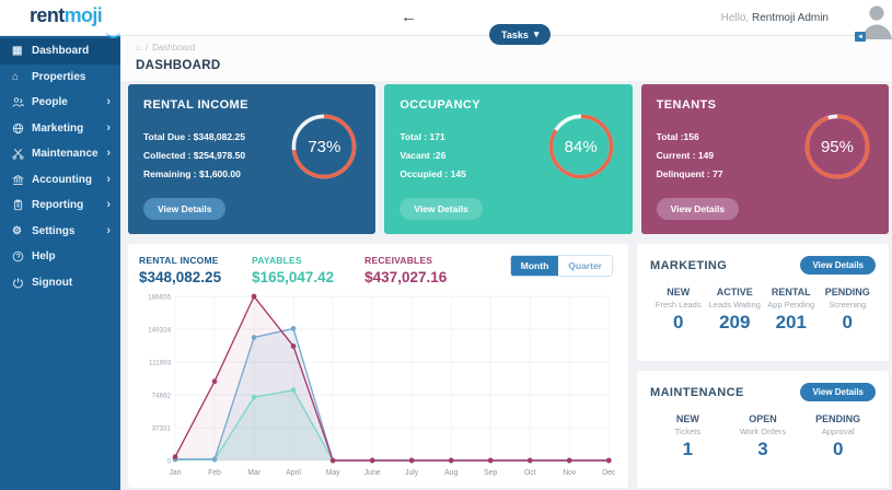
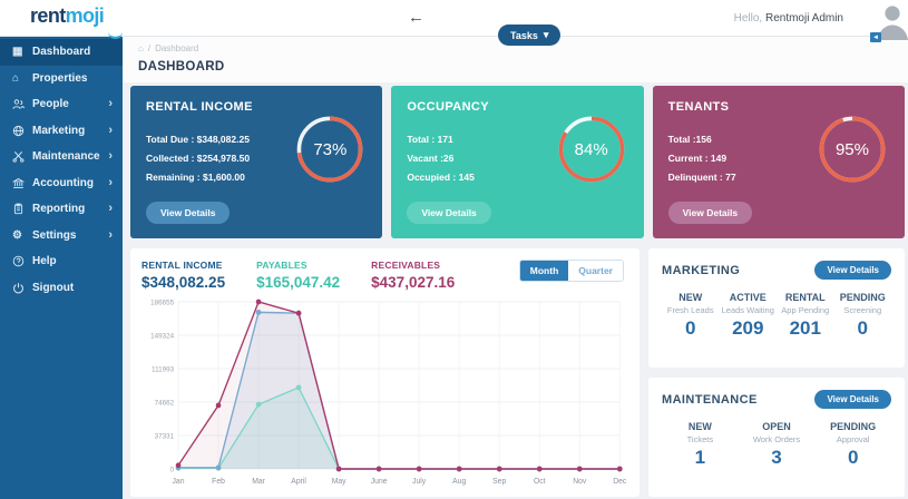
RECEIVABLES/Feb: 90000 -> 70000
RENTAL INCOME/Mar: 140000 -> 180000
PAYABLES/April: 80000 -> 90000
RENTAL INCOME/April: 150000 -> 170000
RECEIVABLES/April: 130000 -> 170000
